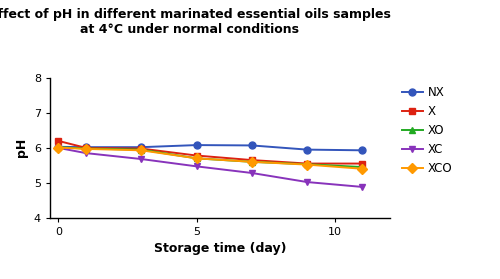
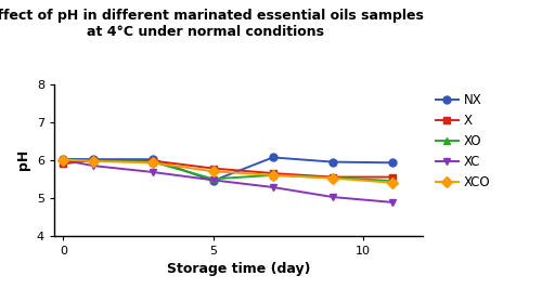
X/0: 6.20 -> 5.90
NX/5: 6.08 -> 5.45
XO/5: 5.70 -> 5.50
